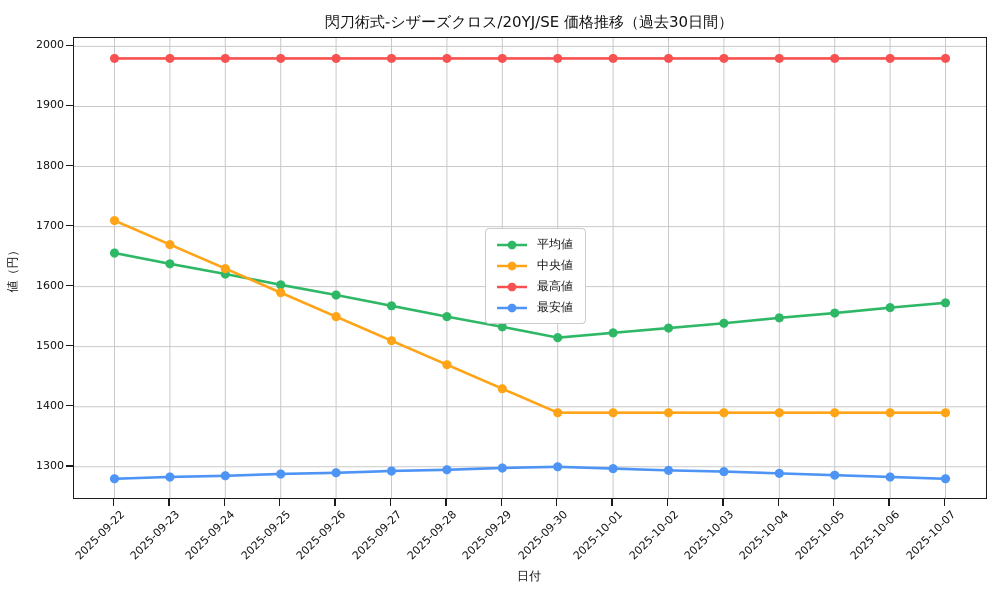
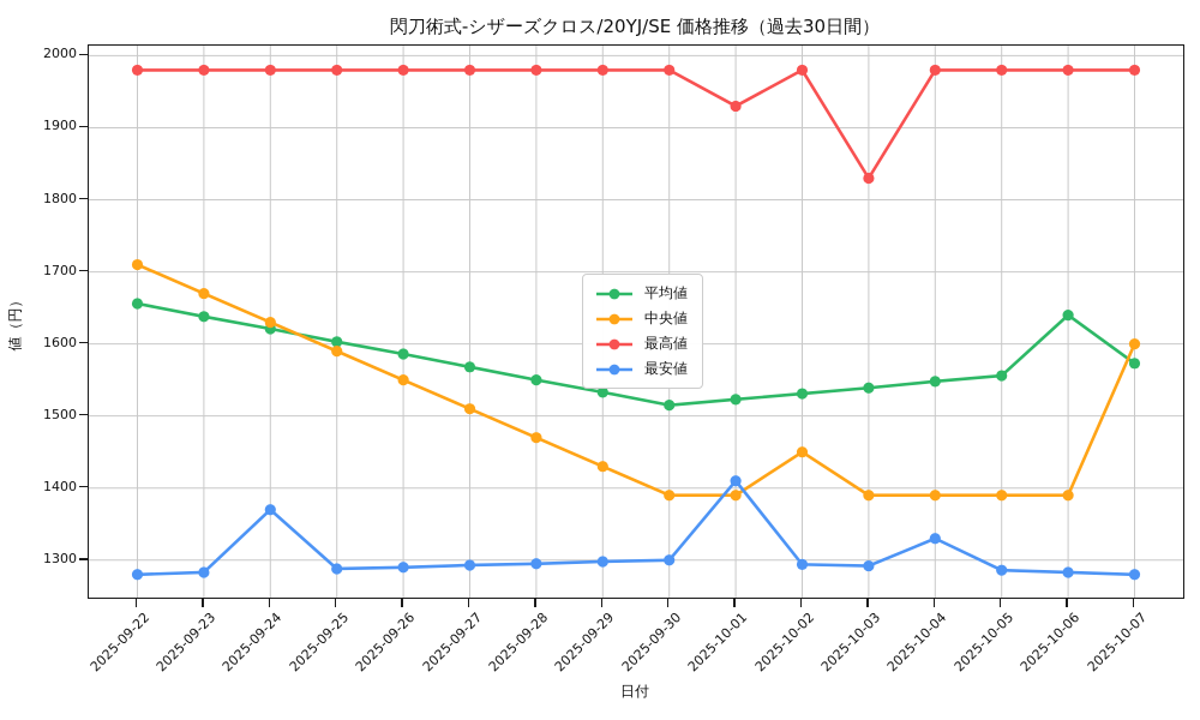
最安値/2025-09-24: 1280 -> 1370
最高値/2025-10-01: 1980 -> 1930
最安値/2025-10-01: 1300 -> 1410
中央値/2025-10-02: 1390 -> 1450
最高値/2025-10-03: 1980 -> 1830
最安値/2025-10-04: 1290 -> 1330
平均値/2025-10-06: 1560 -> 1640
中央値/2025-10-07: 1390 -> 1600
